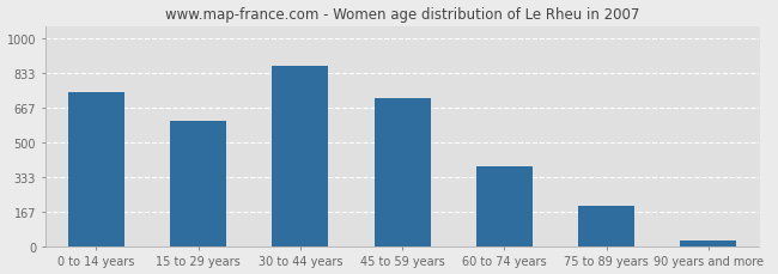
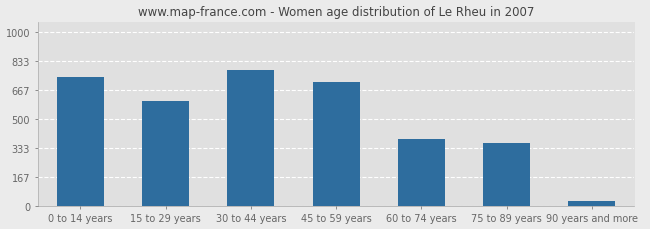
30 to 44 years: 870 -> 780
75 to 89 years: 200 -> 360
